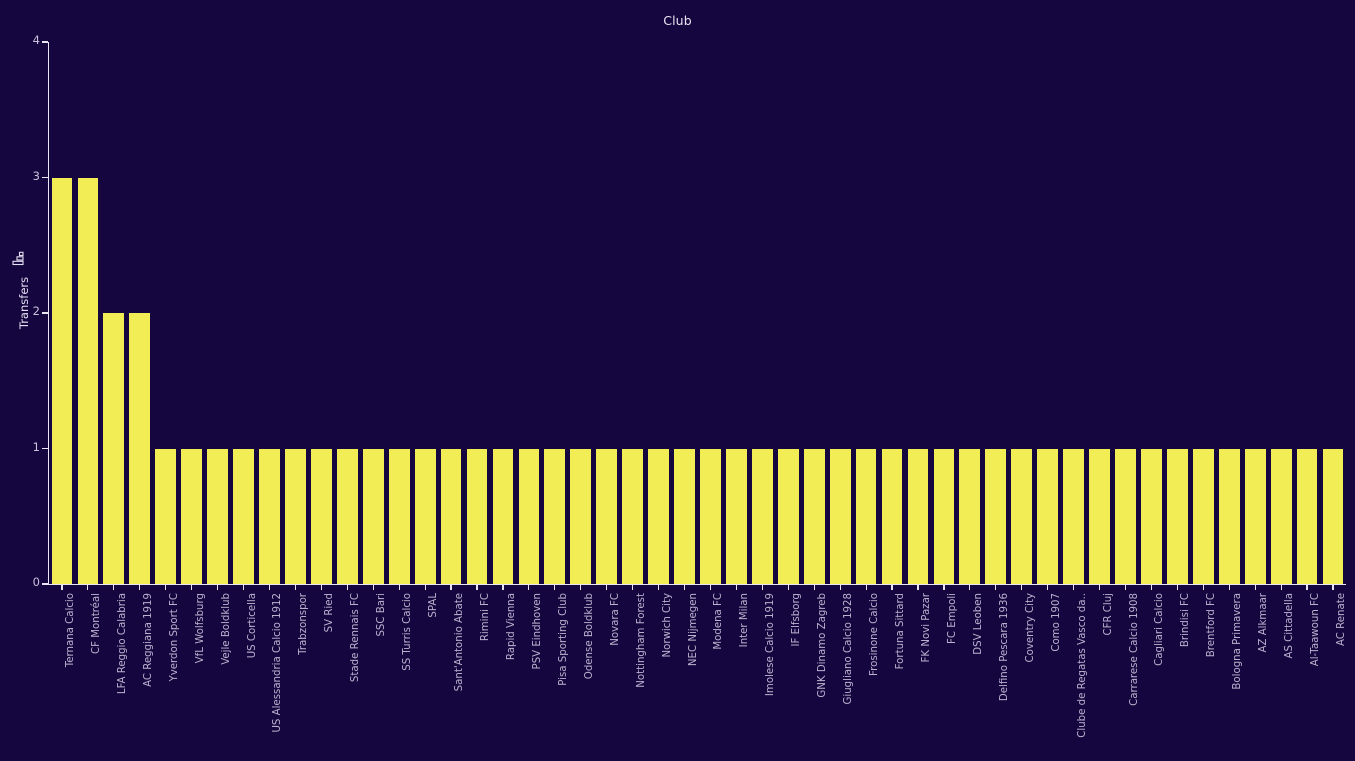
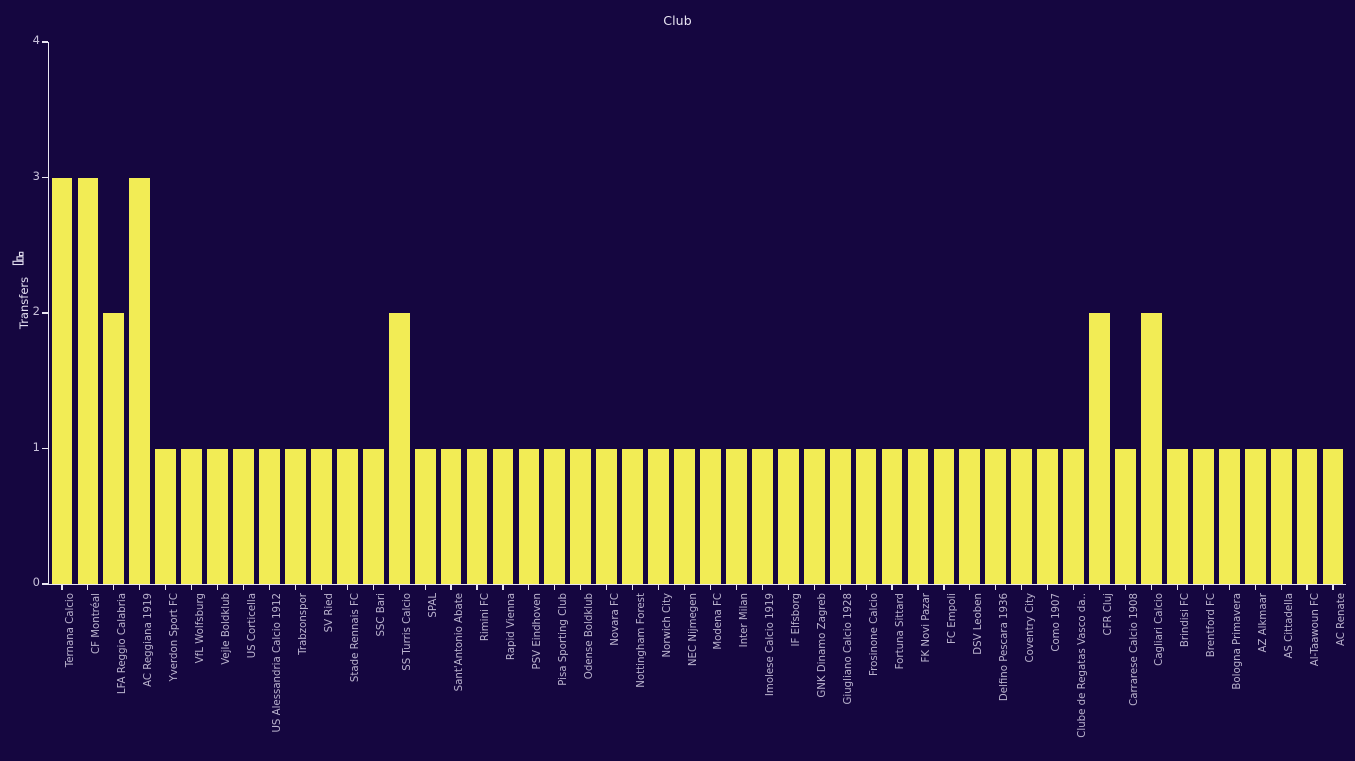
AC Reggiana 1919: 2 -> 3
SS Turris Calcio: 1 -> 2
CFR Cluj: 1 -> 2
Cagliari Calcio: 1 -> 2
